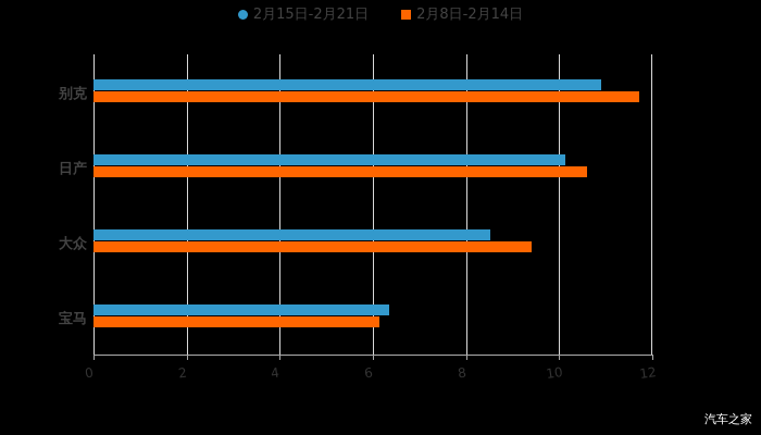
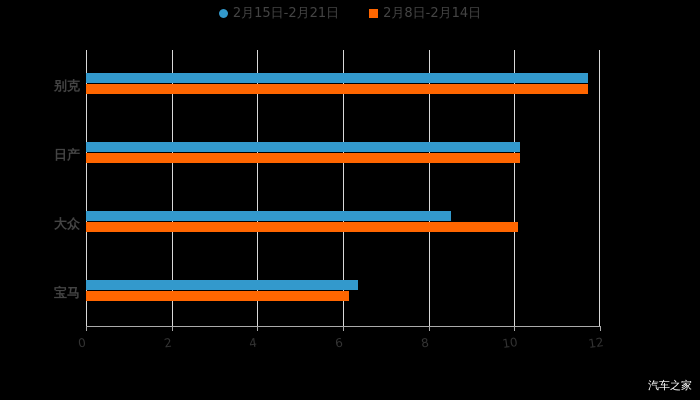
2月15日-2月21日/别克: 10.9 -> 11.7
2月8日-2月14日/日产: 10.6 -> 10.1
2月8日-2月14日/大众: 9.4 -> 10.1
